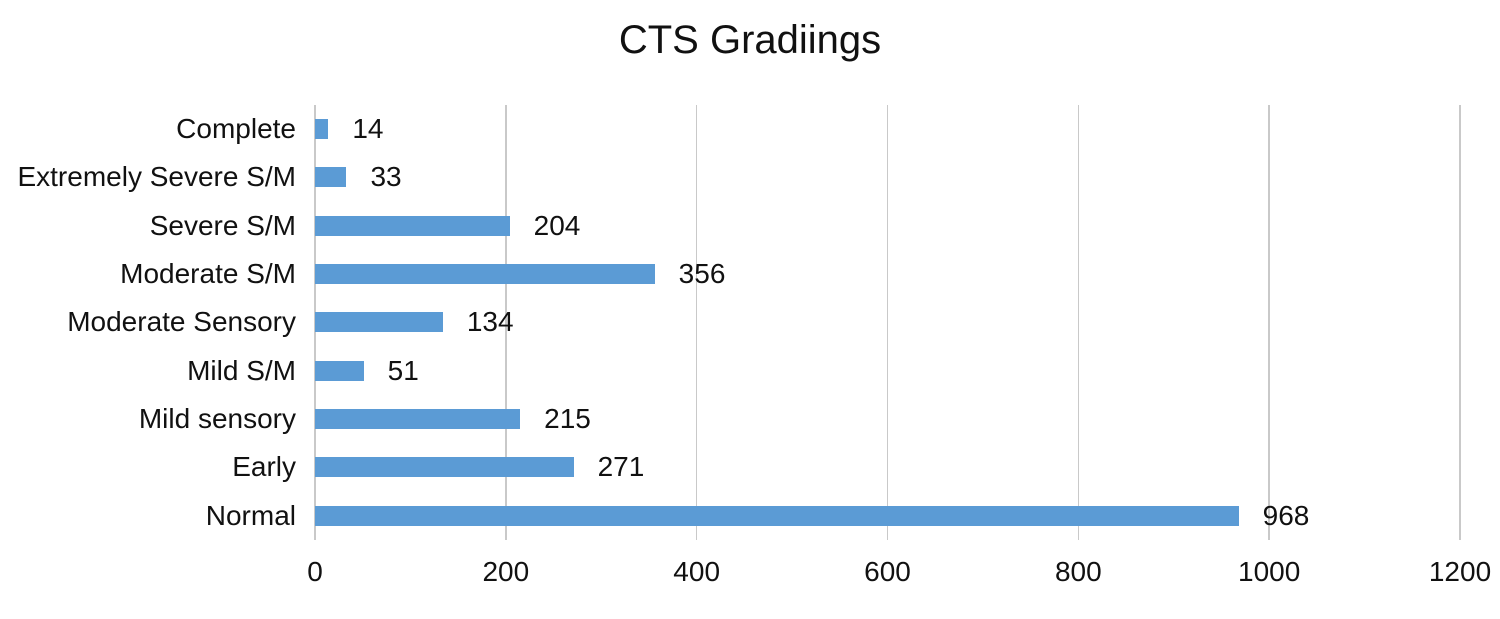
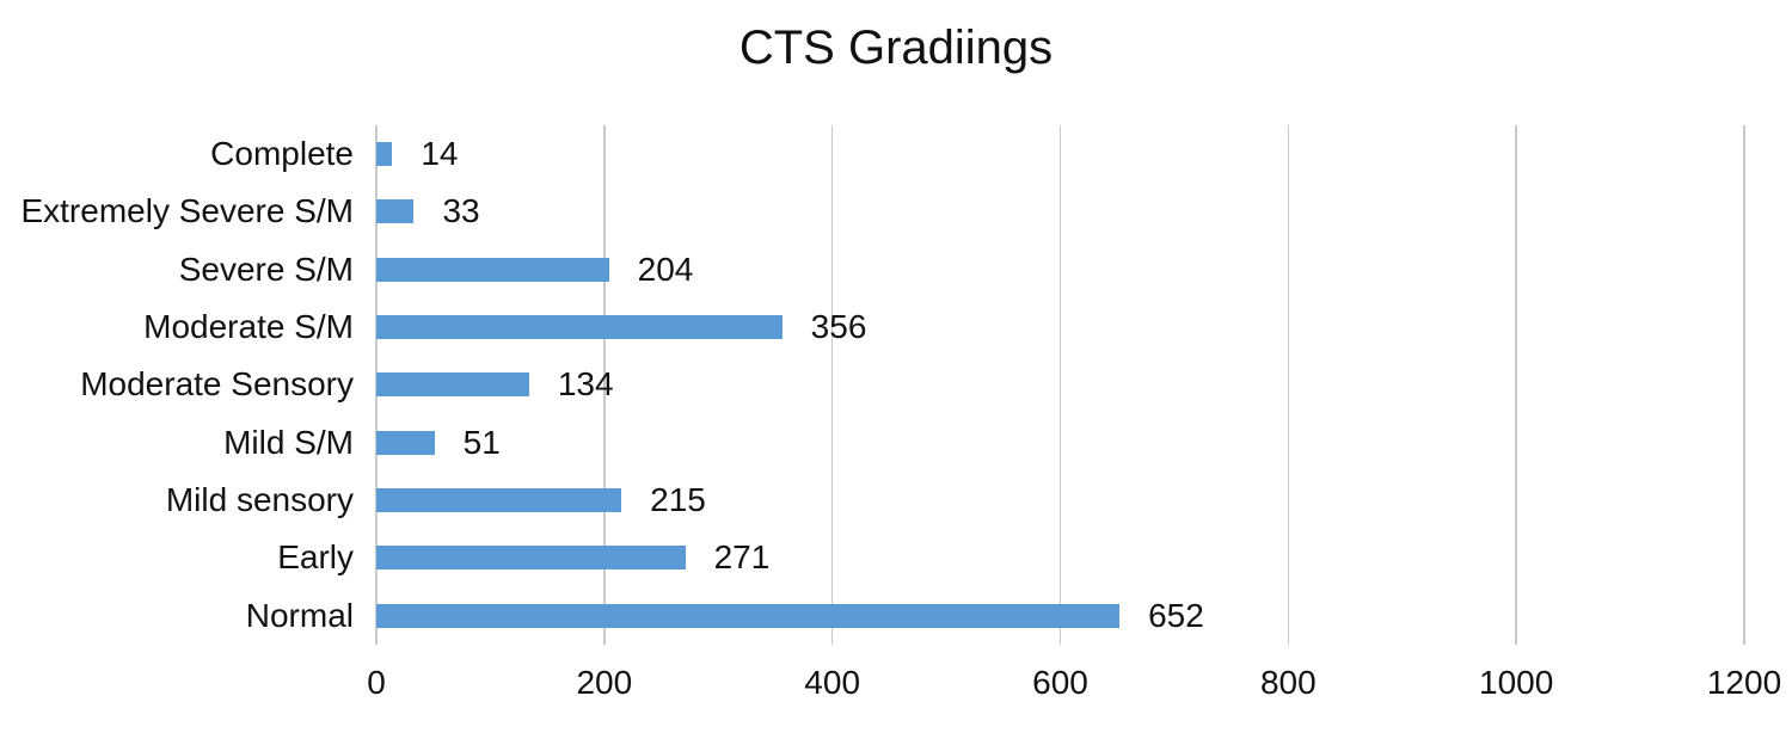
Normal: 968 -> 652
